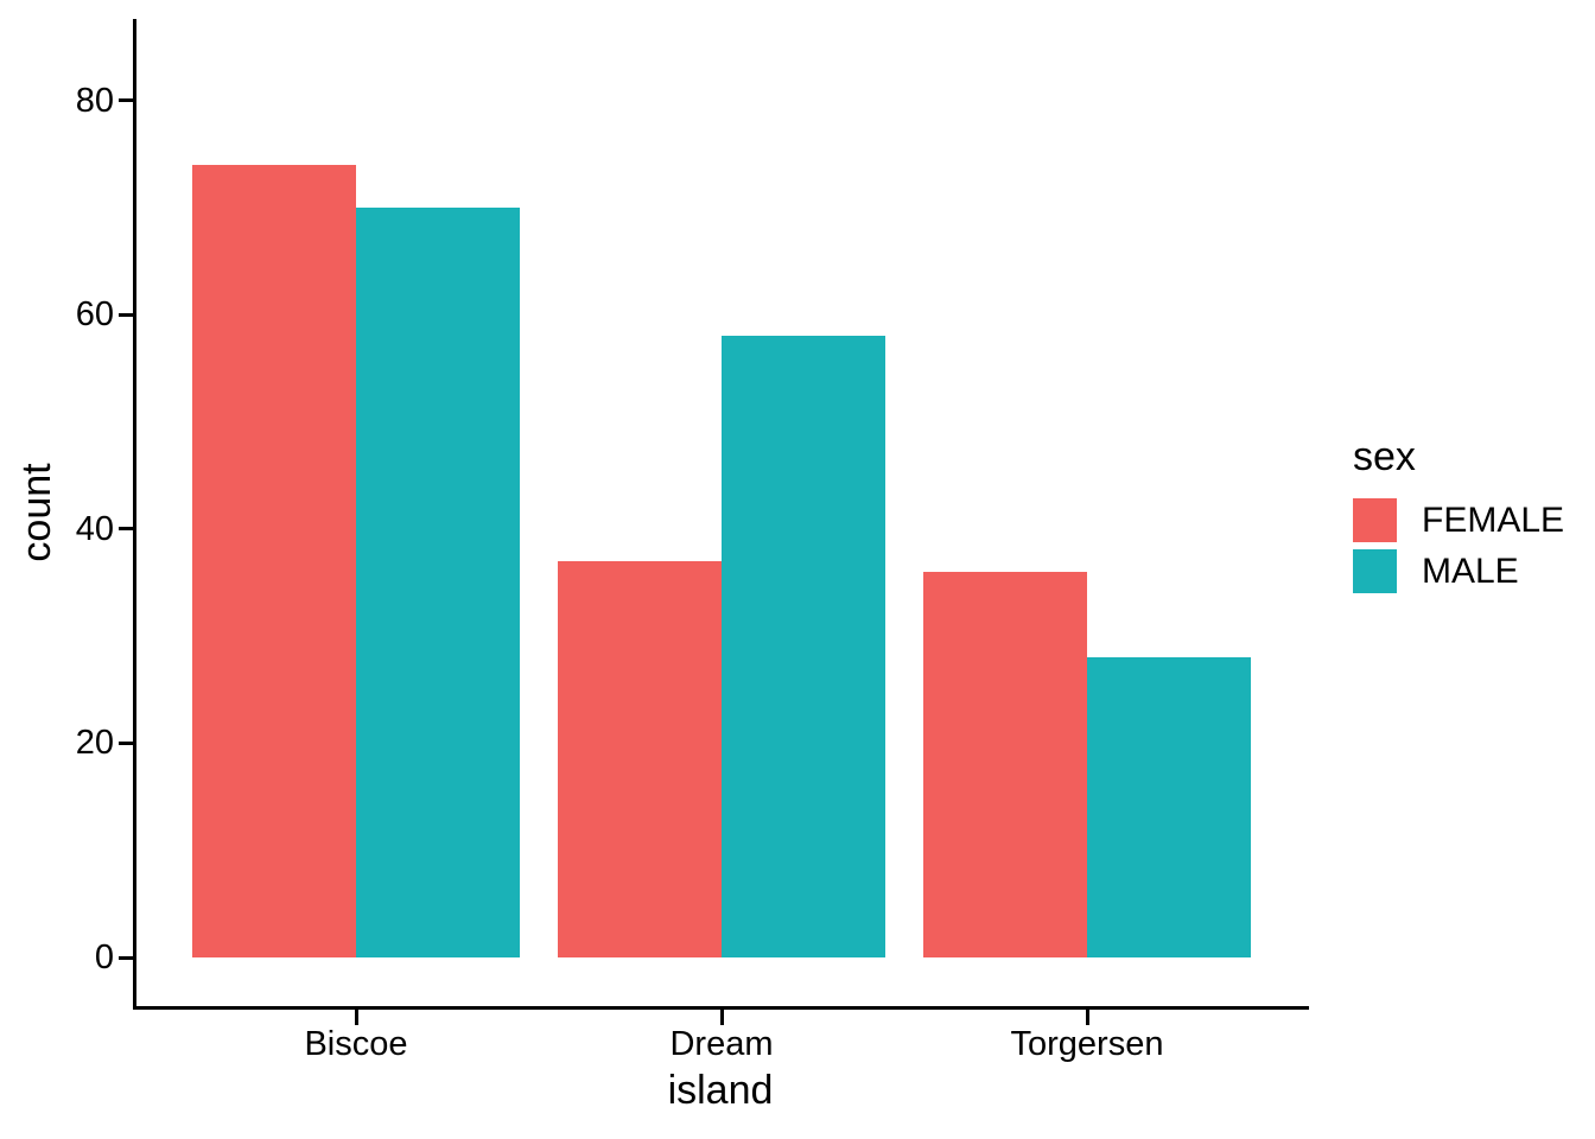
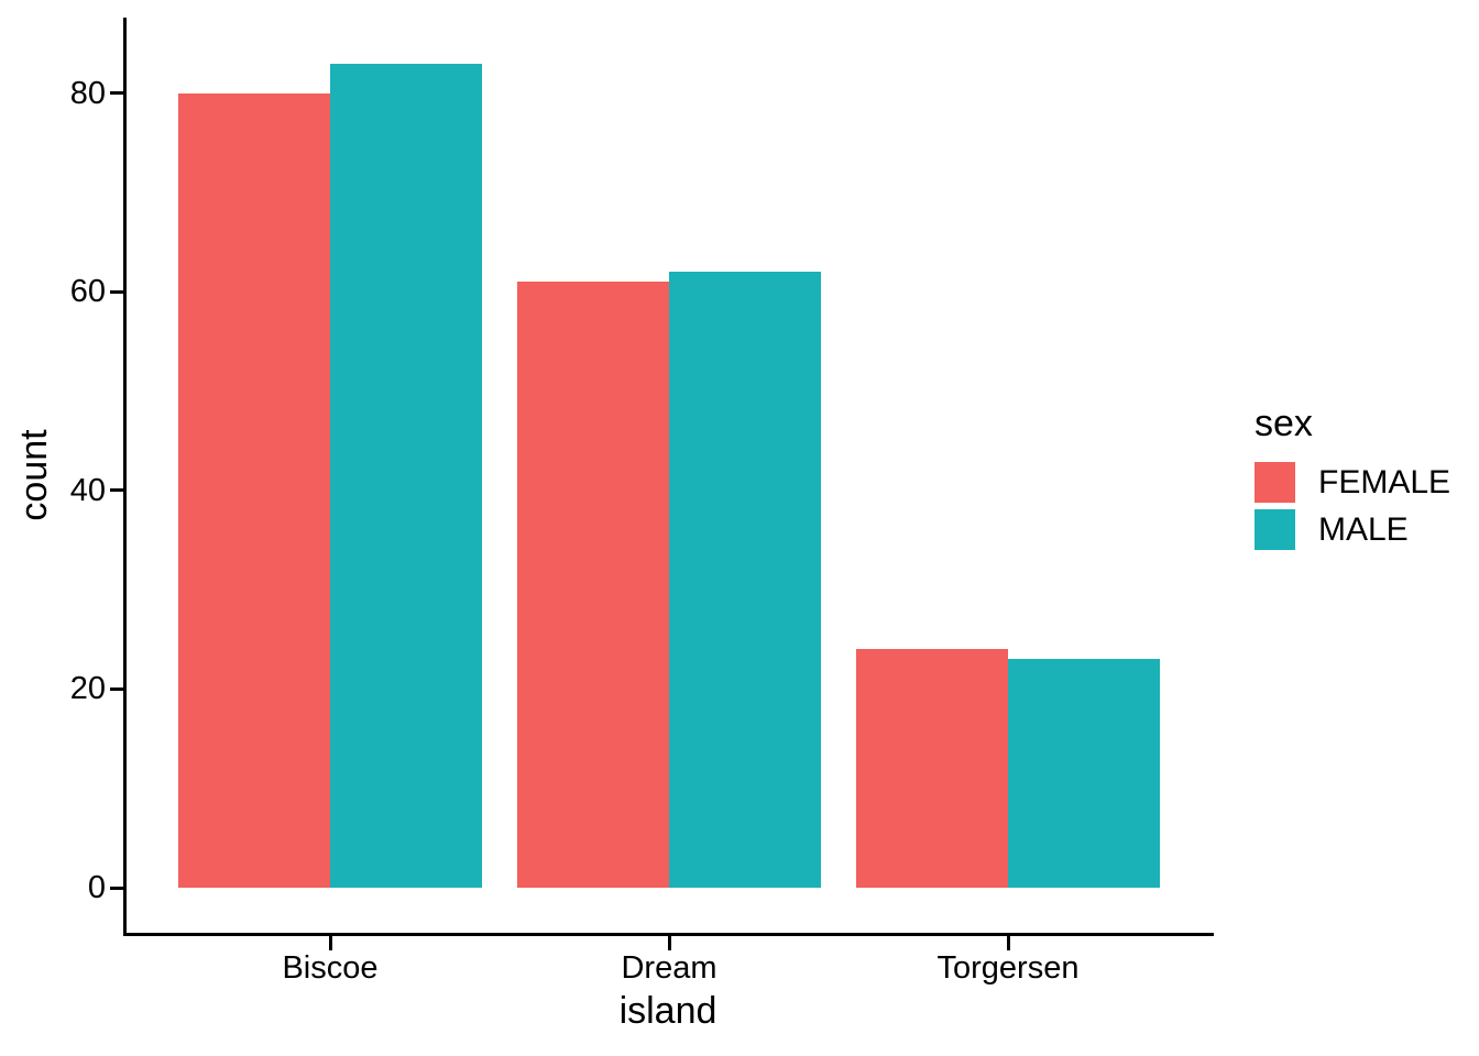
FEMALE/Biscoe: 74 -> 80
MALE/Biscoe: 70 -> 83
FEMALE/Dream: 37 -> 61
MALE/Dream: 58 -> 62
FEMALE/Torgersen: 36 -> 24
MALE/Torgersen: 28 -> 23
